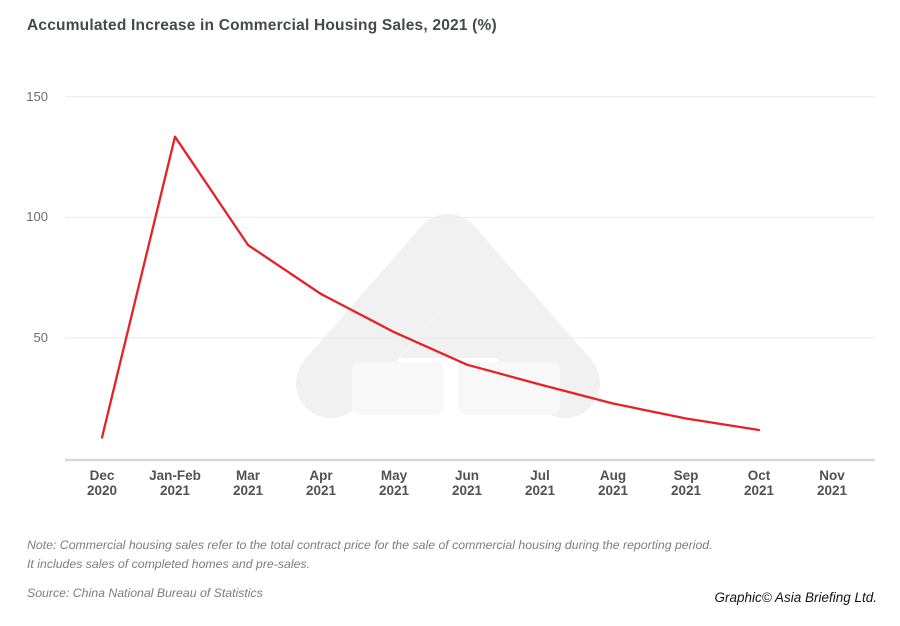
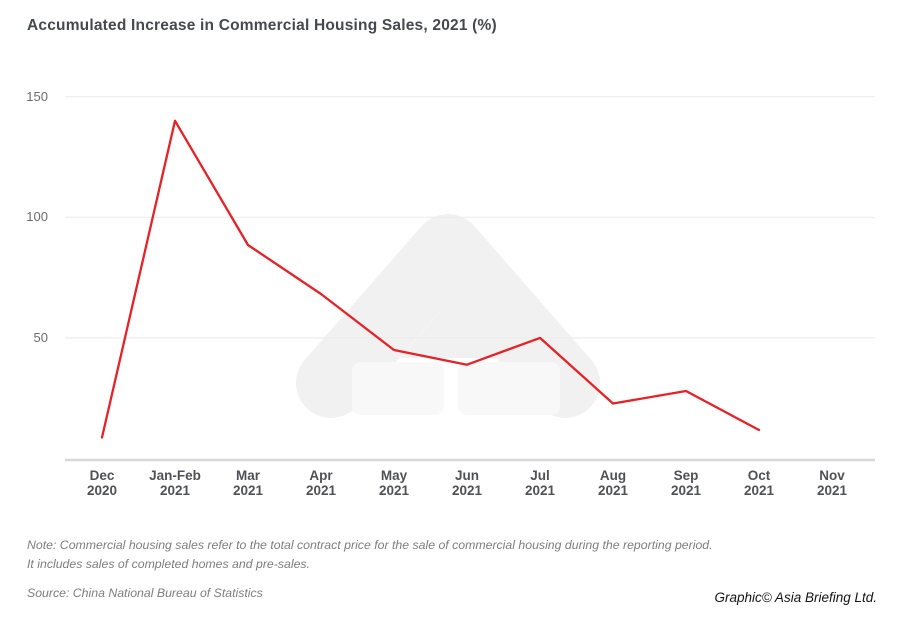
Jan-Feb 2021: 133 -> 140
May 2021: 52 -> 45
Jul 2021: 31 -> 50
Sep 2021: 17 -> 28
